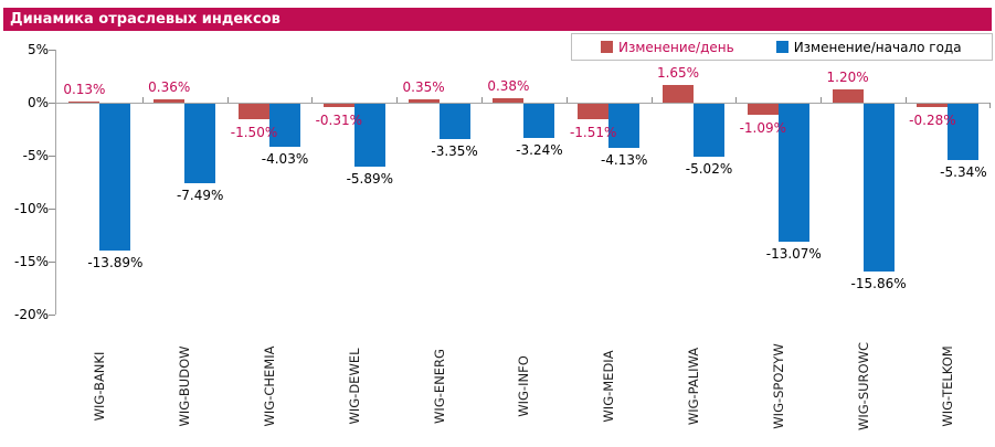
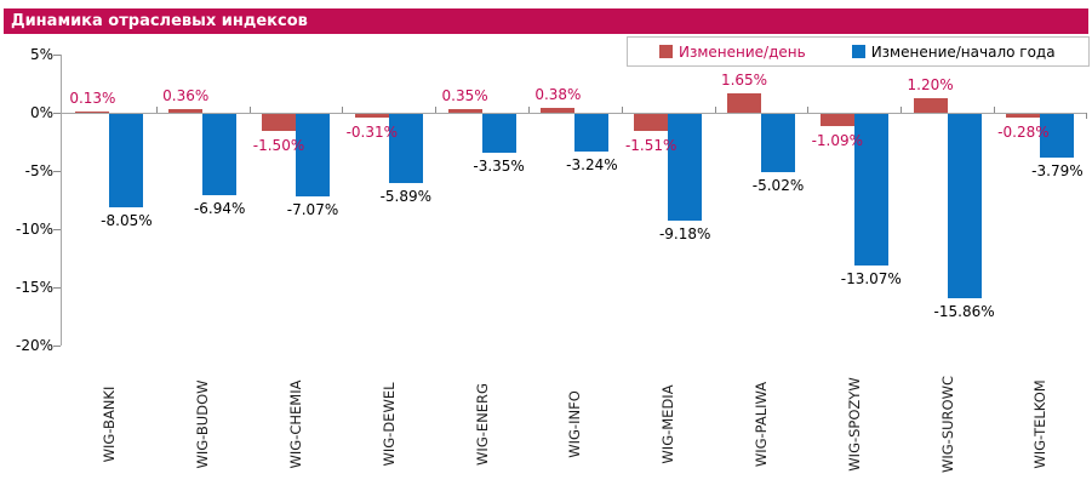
Изменение/начало года/WIG-BANKI: -13.89% -> -8.05%
Изменение/начало года/WIG-BUDOW: -7.49% -> -6.94%
Изменение/начало года/WIG-CHEMIA: -4.03% -> -7.07%
Изменение/начало года/WIG-MEDIA: -4.13% -> -9.18%
Изменение/начало года/WIG-TELKOM: -5.34% -> -3.79%
